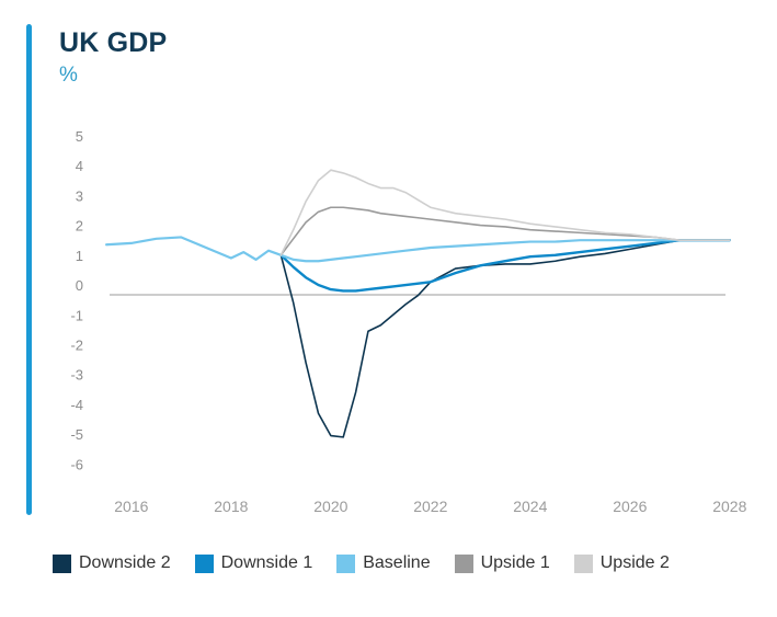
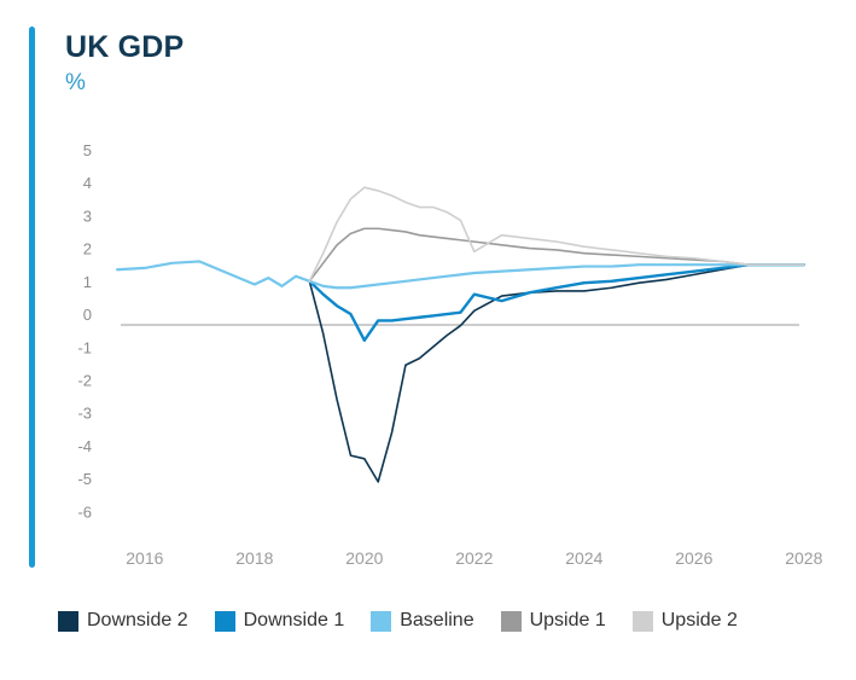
Downside 2/2020: -5.0 -> -4.4
Downside 1/2020: -0.1 -> -0.8
Downside 1/2022: 0.1 -> 0.6
Upside 2/2022: 2.6 -> 1.9
